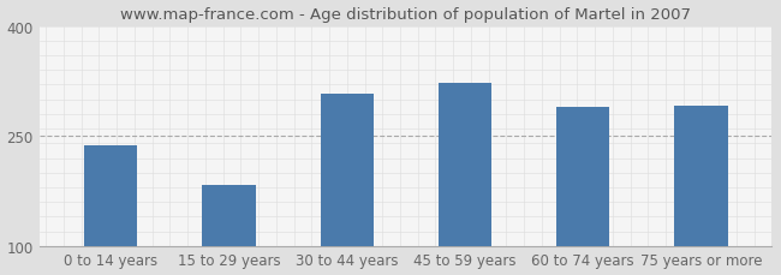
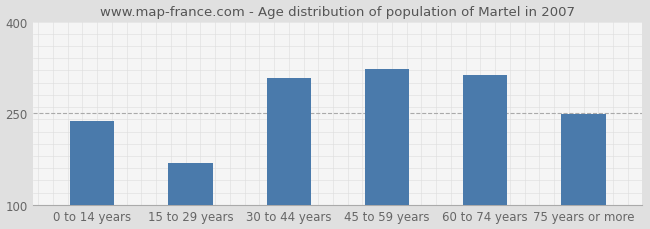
15 to 29 years: 184 -> 168
60 to 74 years: 290 -> 312
75 years or more: 292 -> 249
